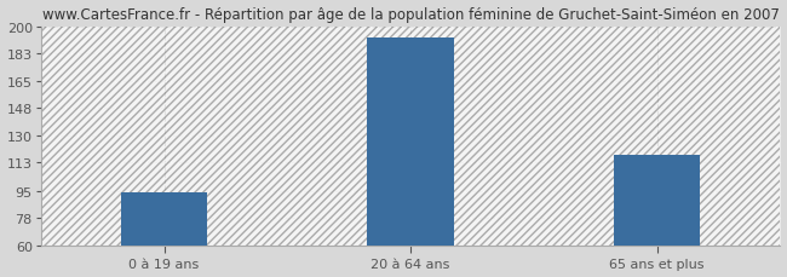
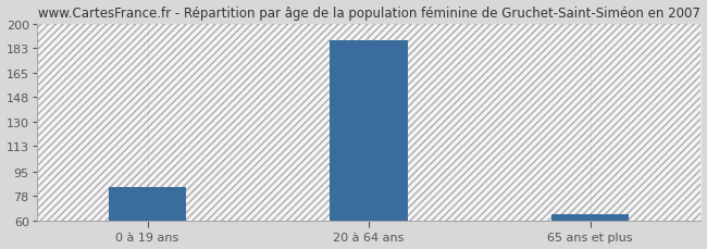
0 à 19 ans: 94 -> 84
20 à 64 ans: 193 -> 188
65 ans et plus: 118 -> 65
